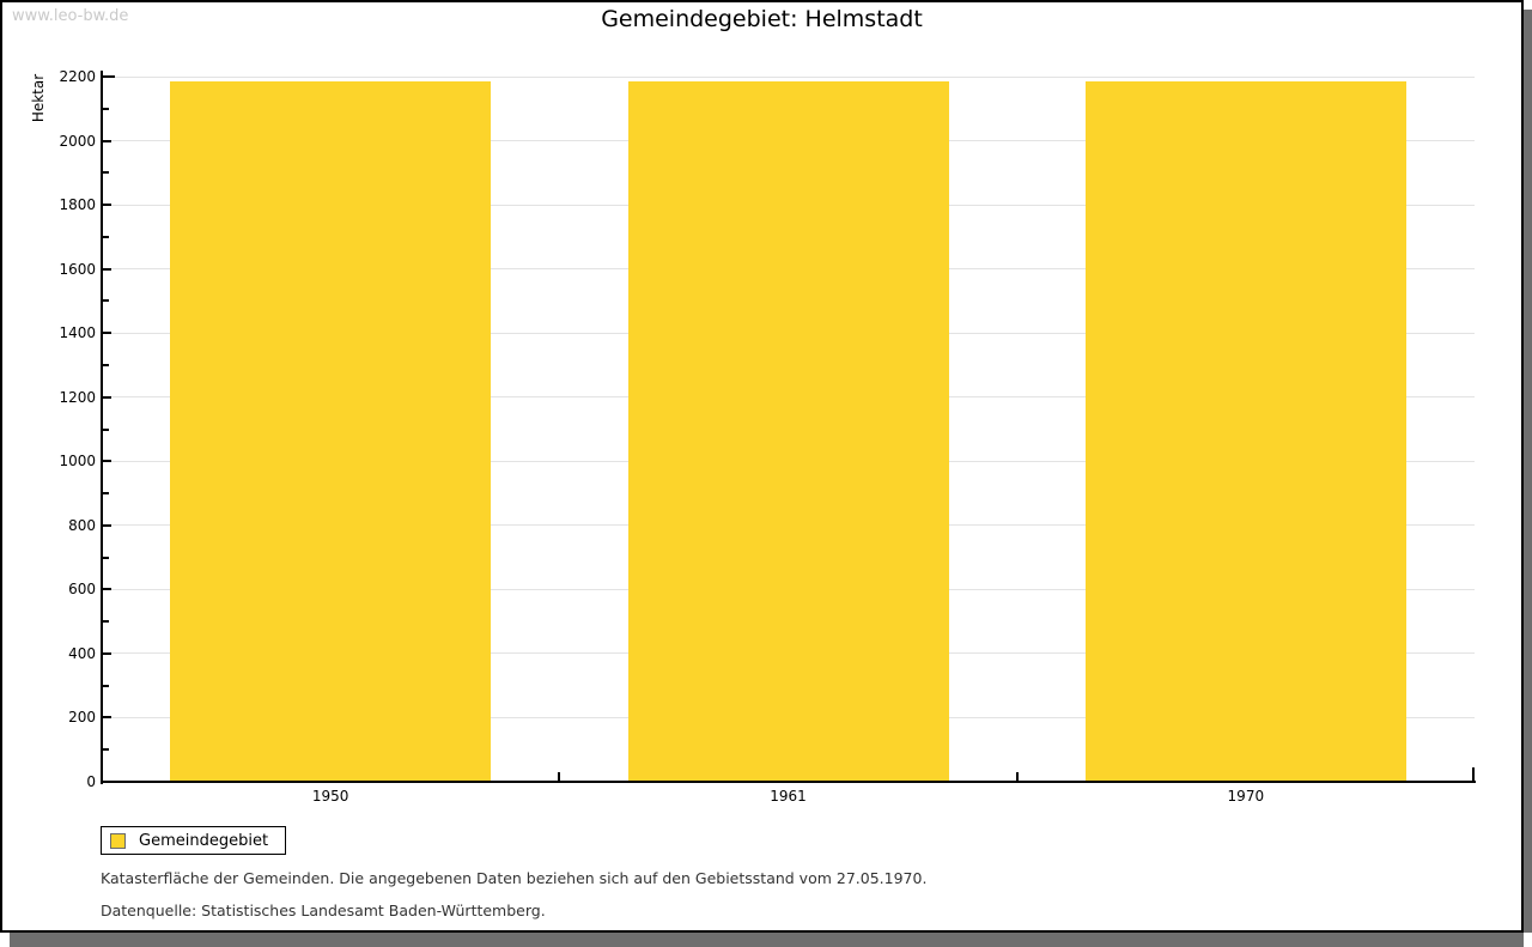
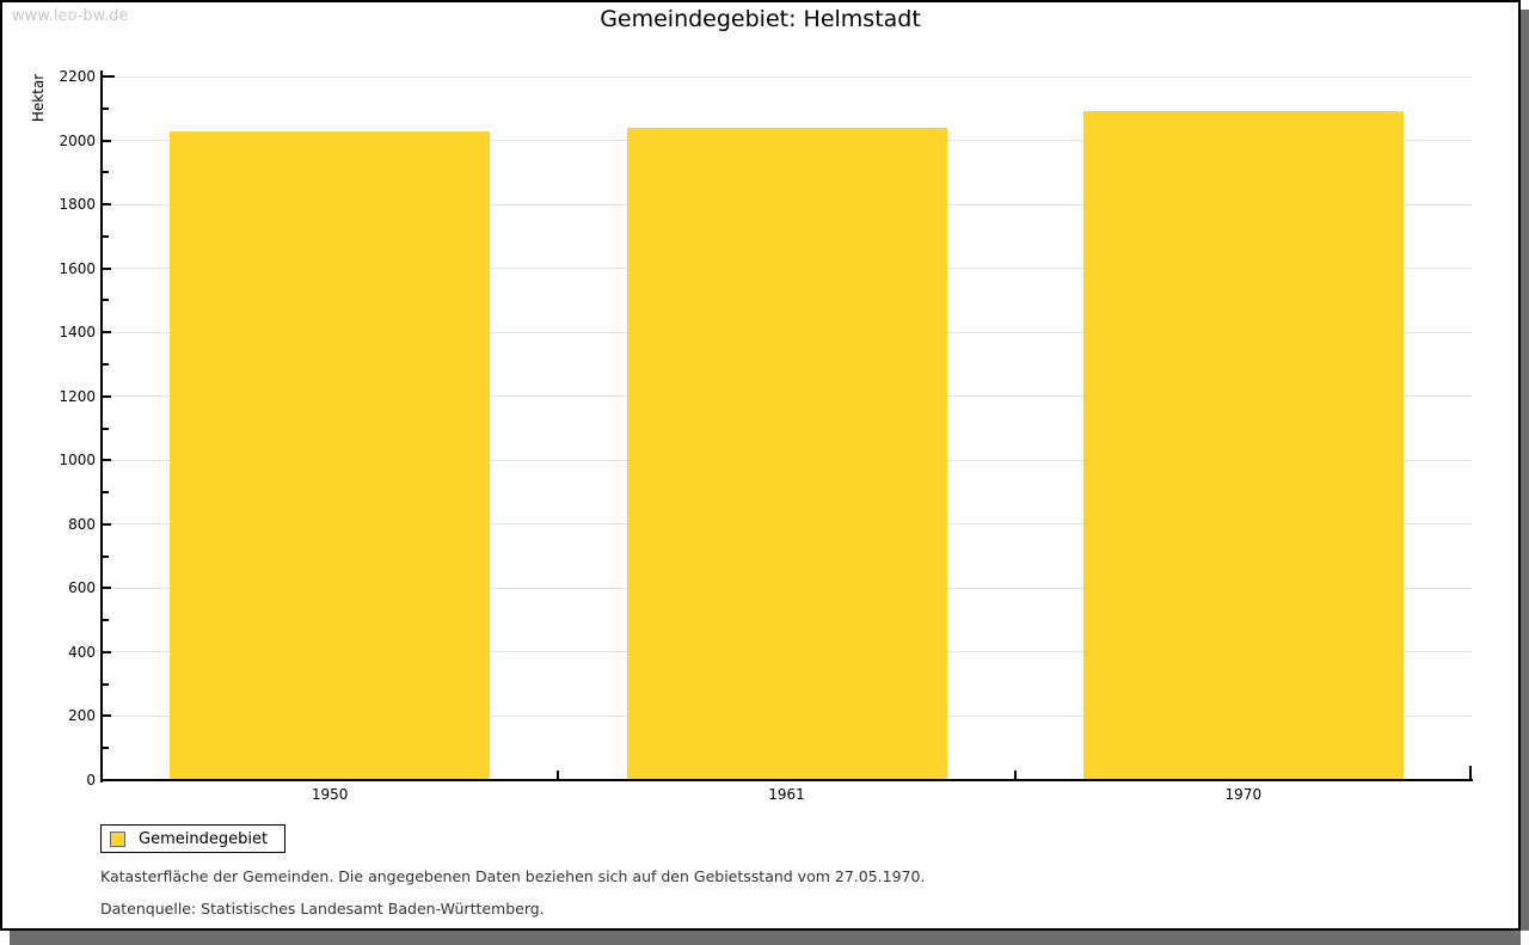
1950: 2180 -> 2030
1961: 2180 -> 2040
1970: 2180 -> 2090
